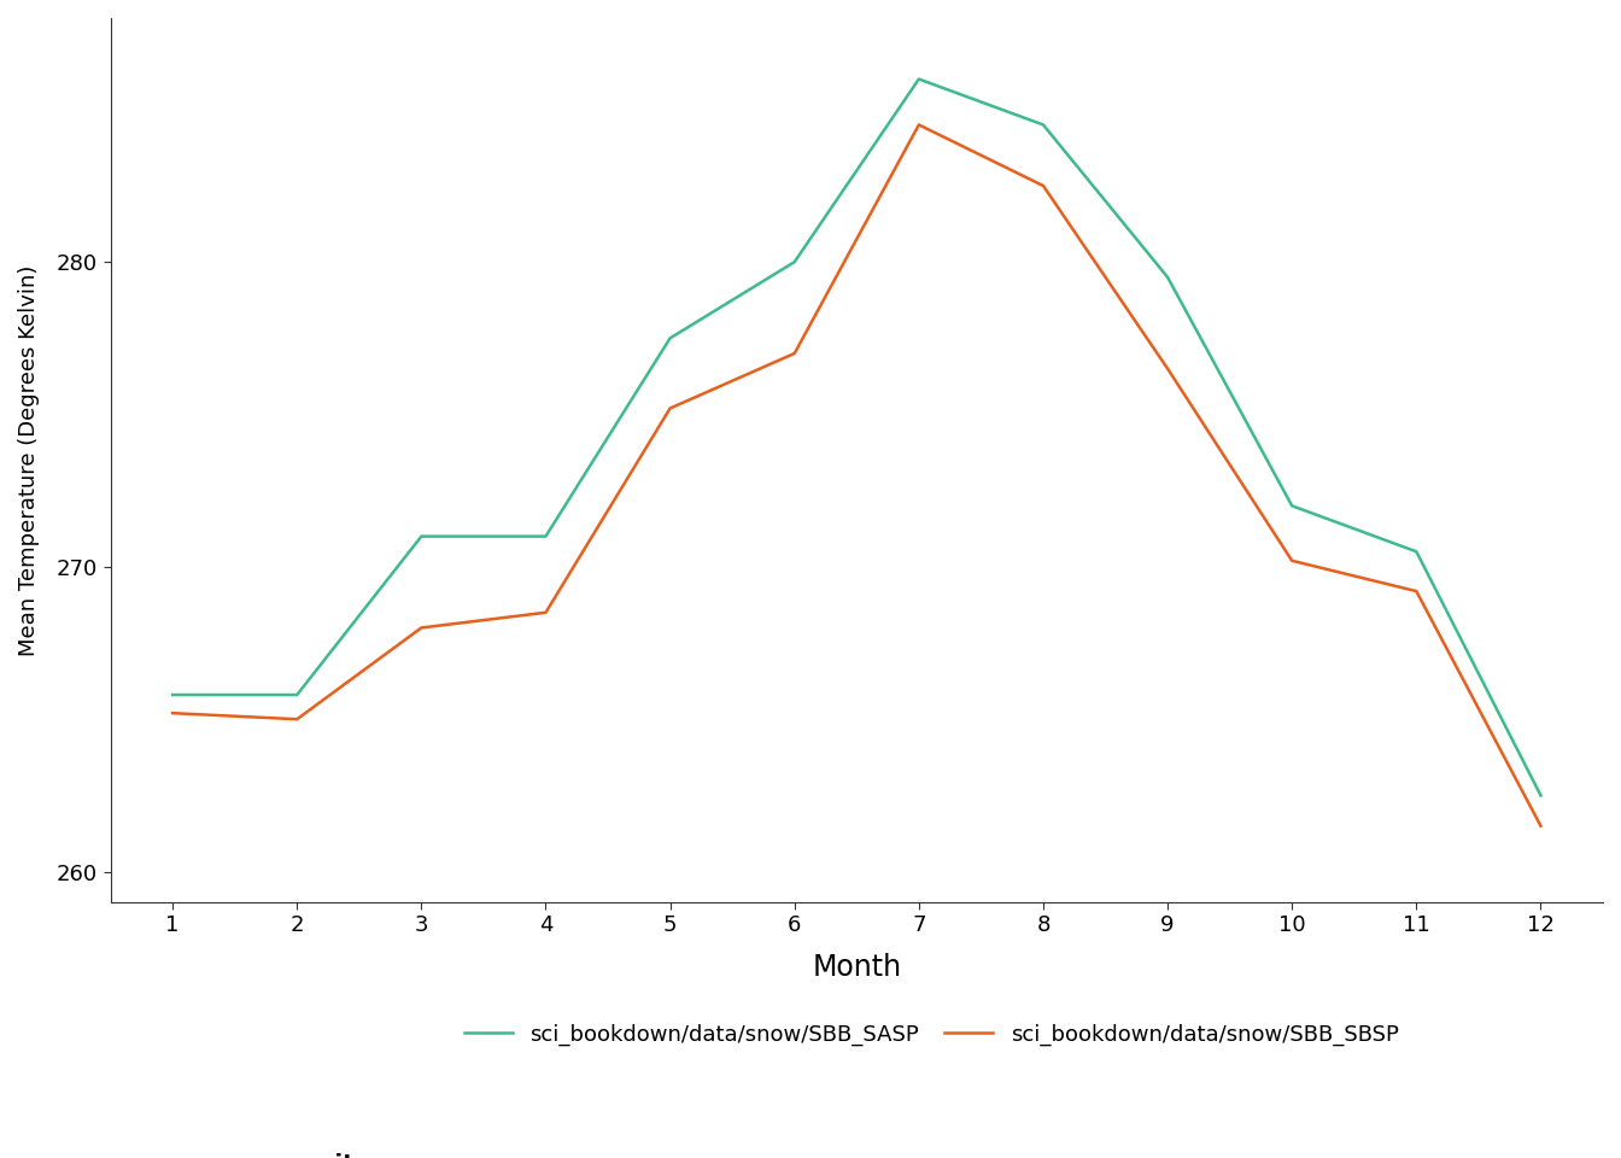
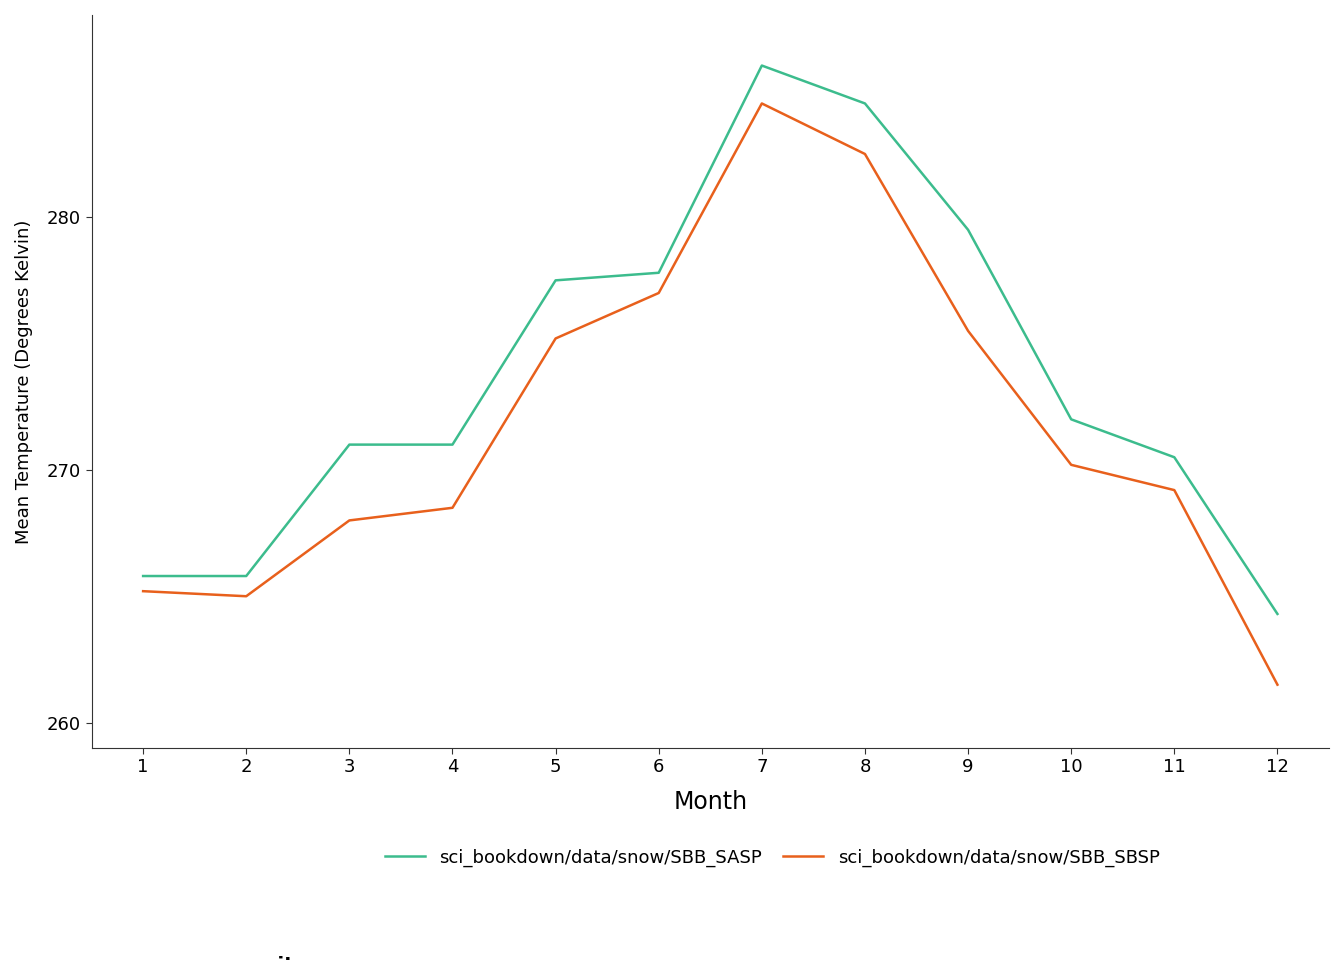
sci_bookdown/data/snow/SBB_SASP/6: 280.0 -> 277.8
sci_bookdown/data/snow/SBB_SBSP/9: 276.5 -> 275.5
sci_bookdown/data/snow/SBB_SASP/12: 262.5 -> 264.3
